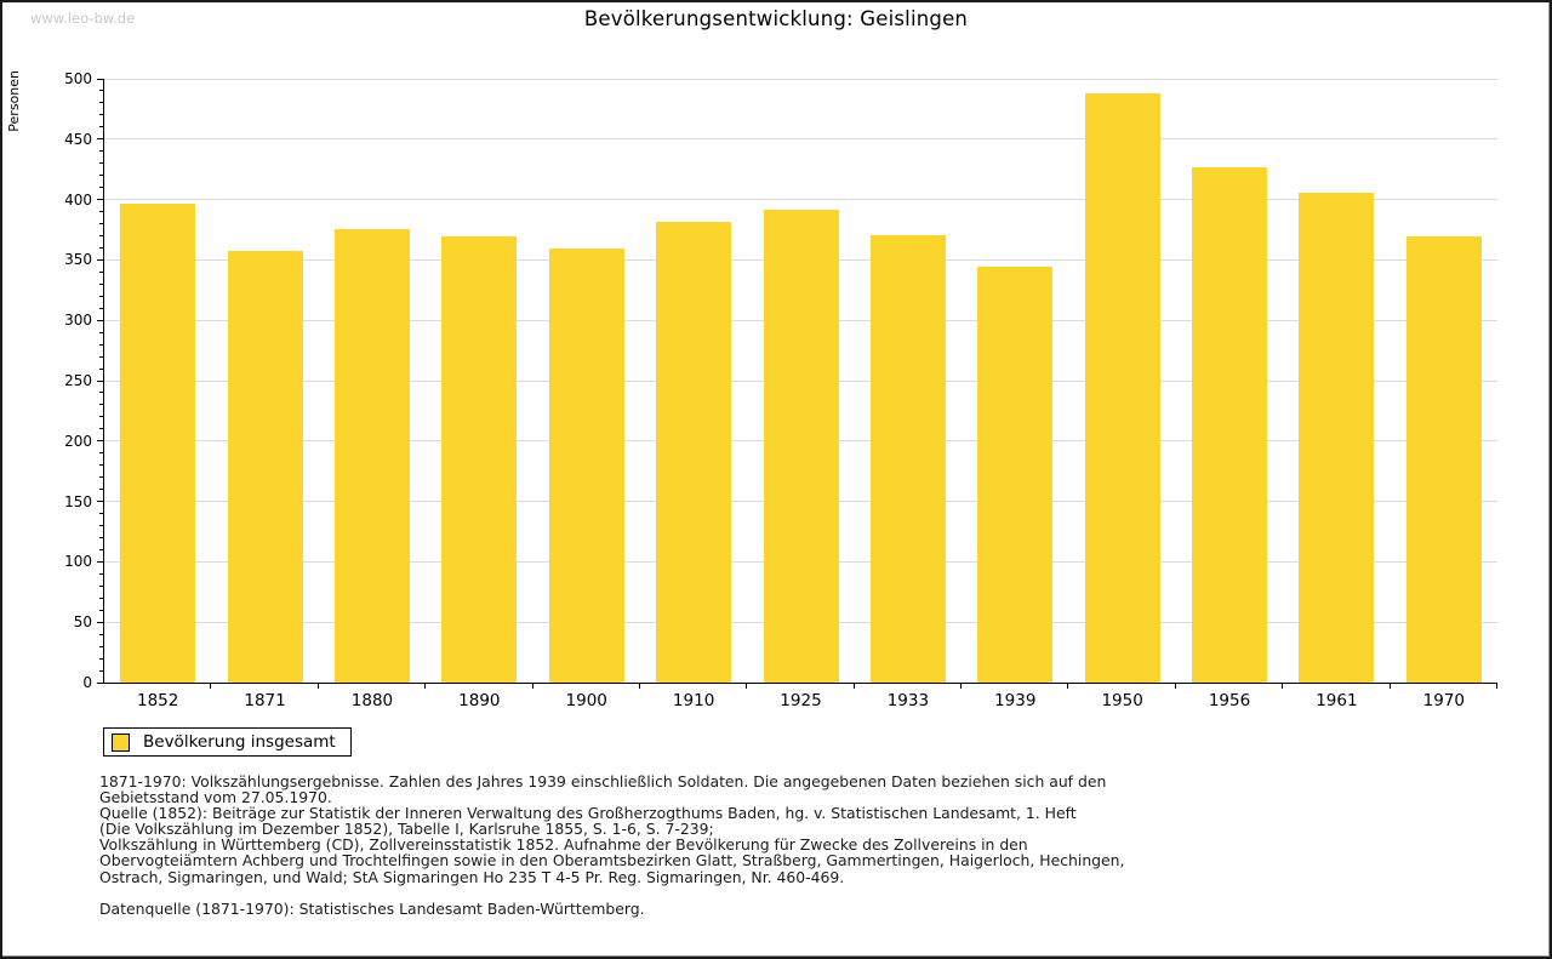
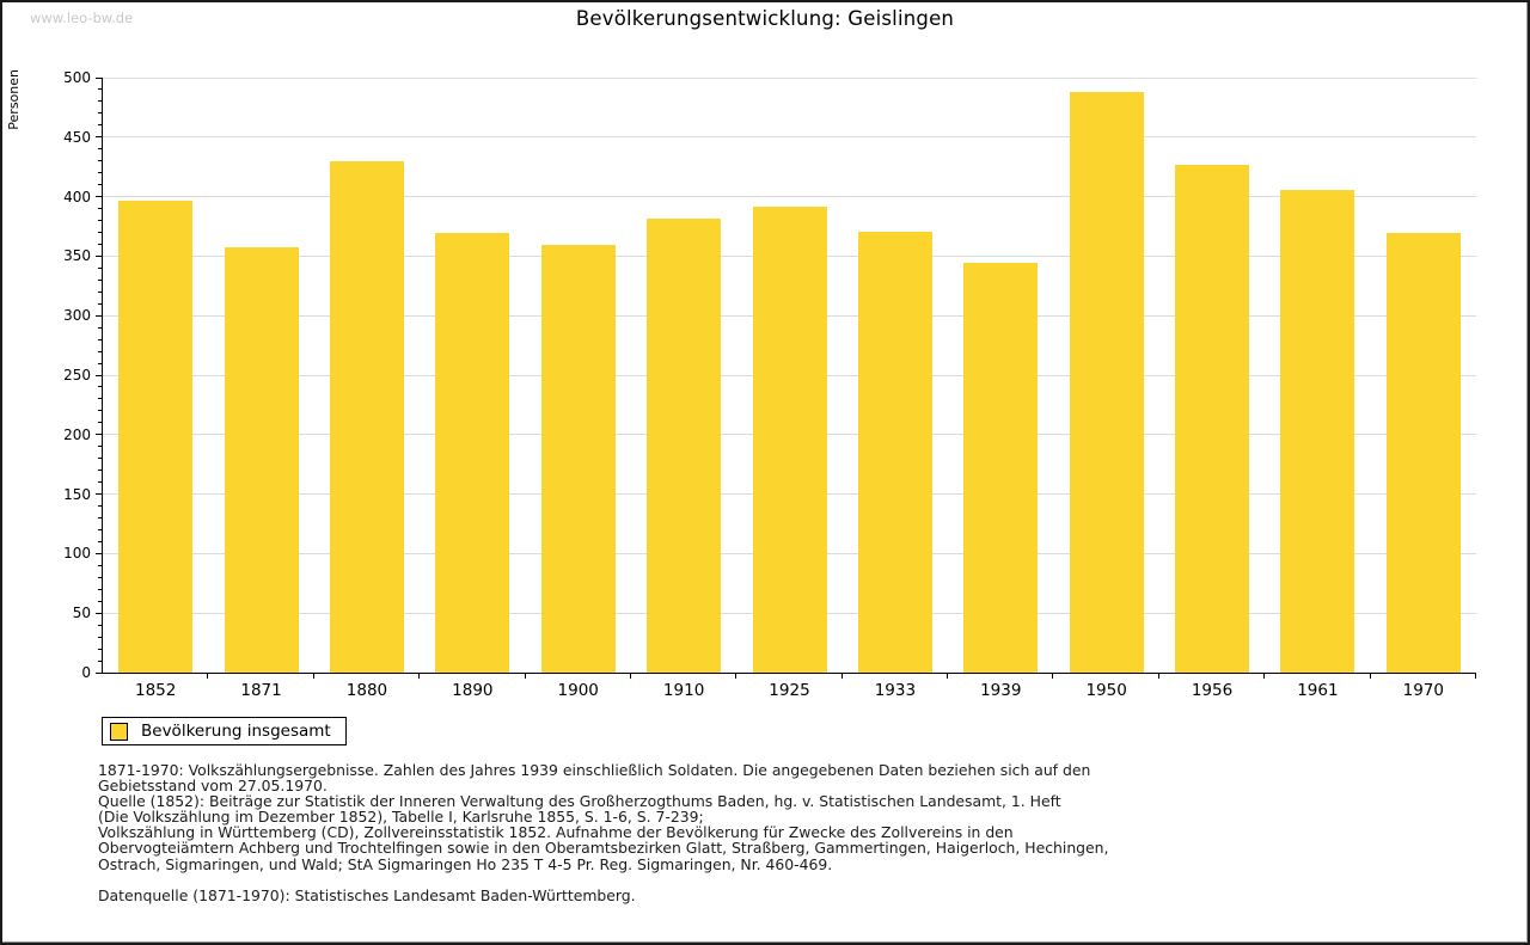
1880: 380 -> 430
